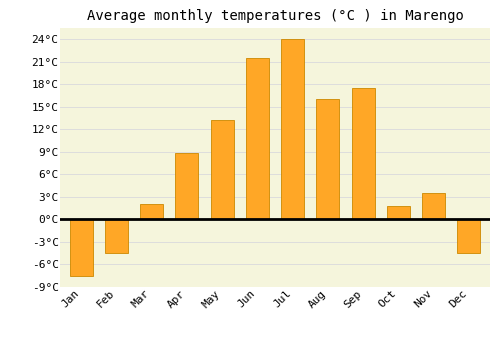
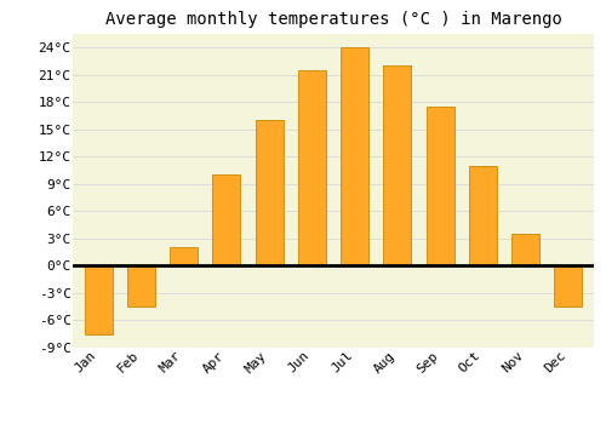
Apr: 8.8°C -> 10.0°C
May: 13.2°C -> 16.0°C
Aug: 16.0°C -> 22.0°C
Oct: 1.8°C -> 11.0°C
